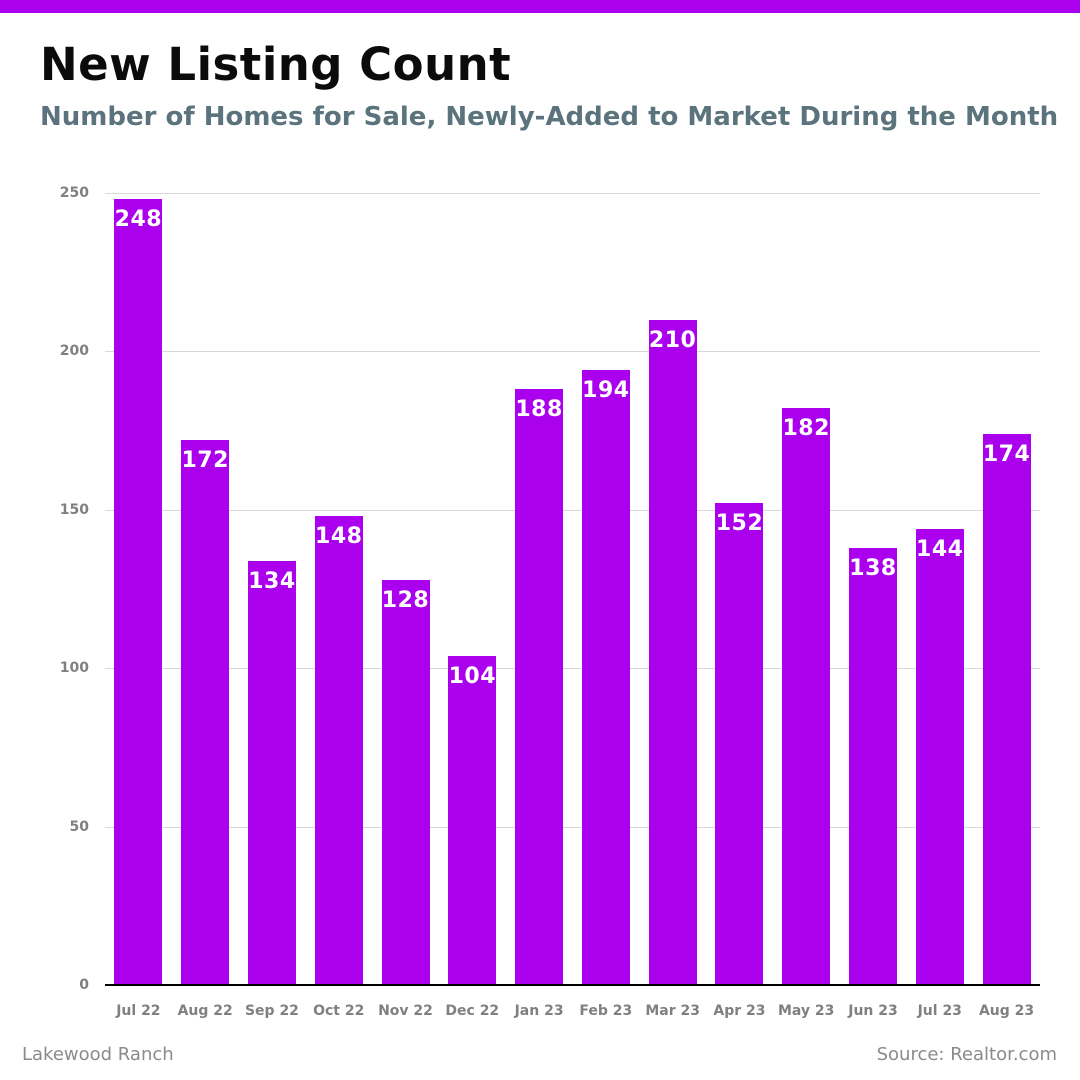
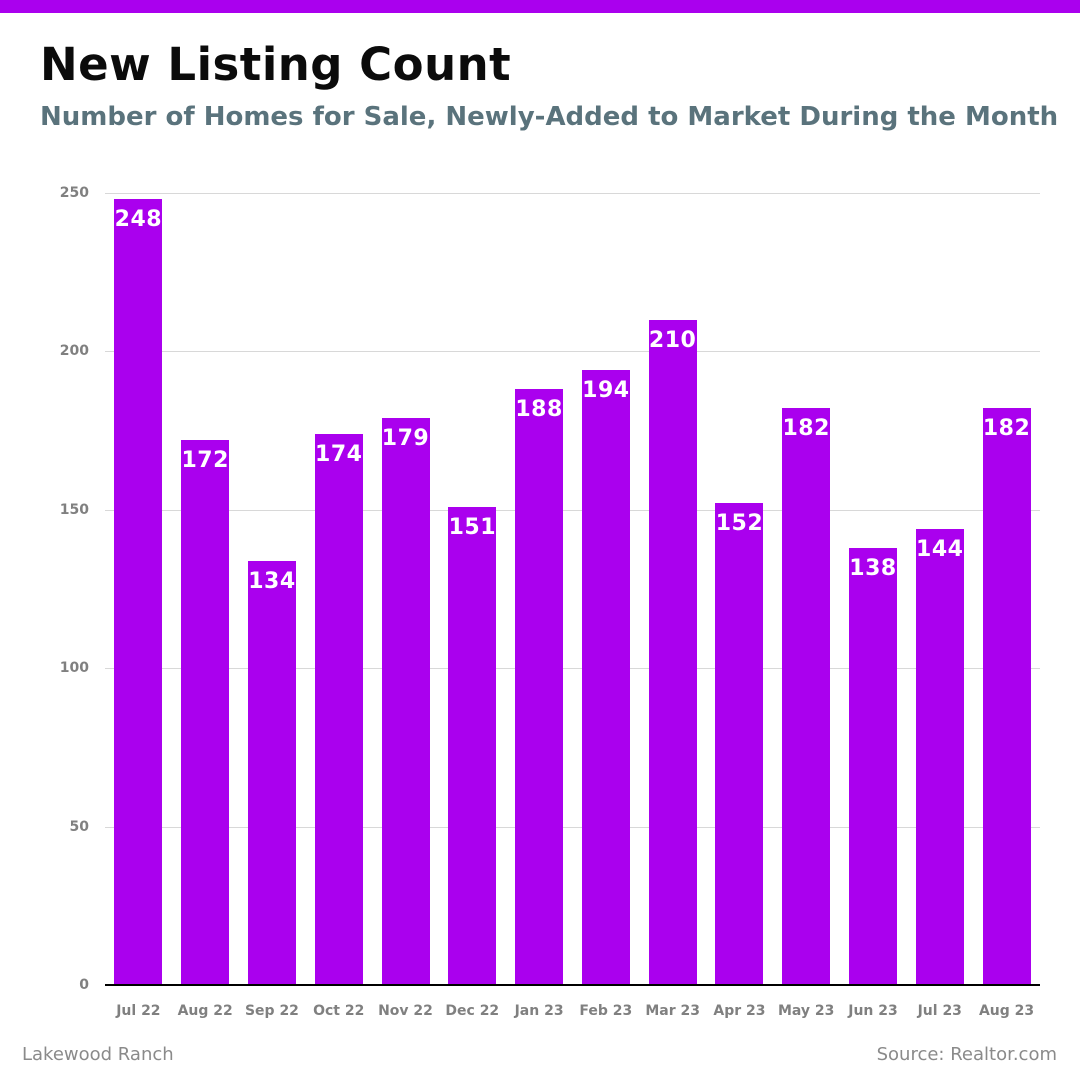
Oct 22: 148 -> 174
Nov 22: 128 -> 179
Dec 22: 104 -> 151
Aug 23: 174 -> 182
